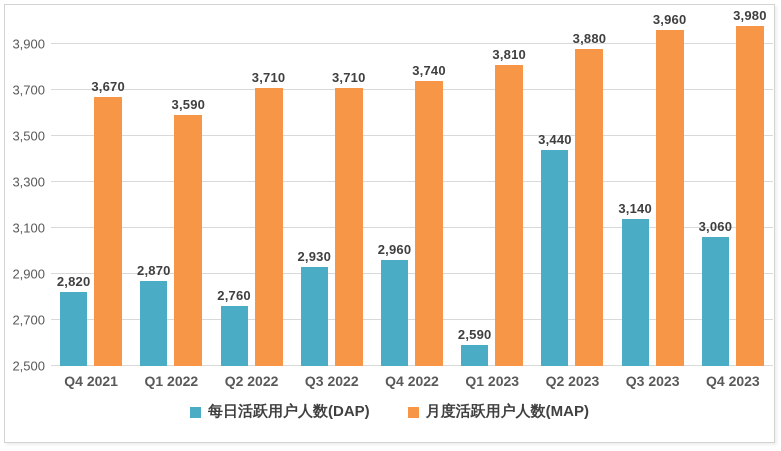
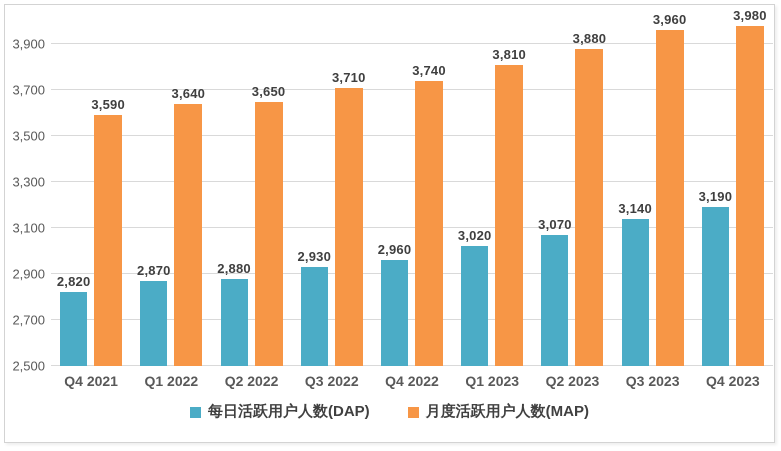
月度活跃用户人数(MAP)/Q4 2021: 3,670 -> 3,590
月度活跃用户人数(MAP)/Q1 2022: 3,590 -> 3,640
每日活跃用户人数(DAP)/Q2 2022: 2,760 -> 2,880
月度活跃用户人数(MAP)/Q2 2022: 3,710 -> 3,650
每日活跃用户人数(DAP)/Q1 2023: 2,590 -> 3,020
每日活跃用户人数(DAP)/Q2 2023: 3,440 -> 3,070
每日活跃用户人数(DAP)/Q4 2023: 3,060 -> 3,190
